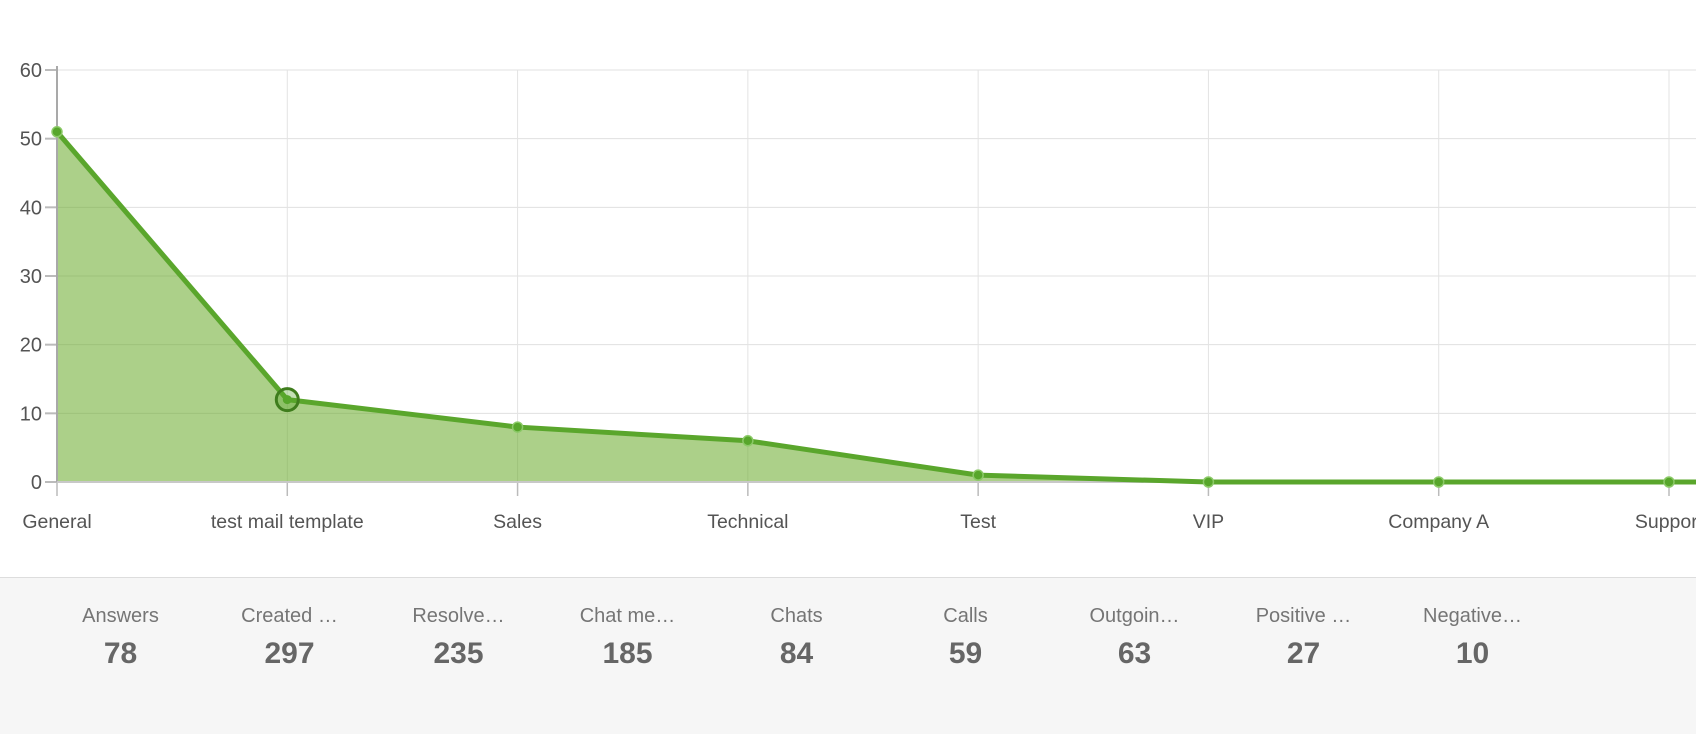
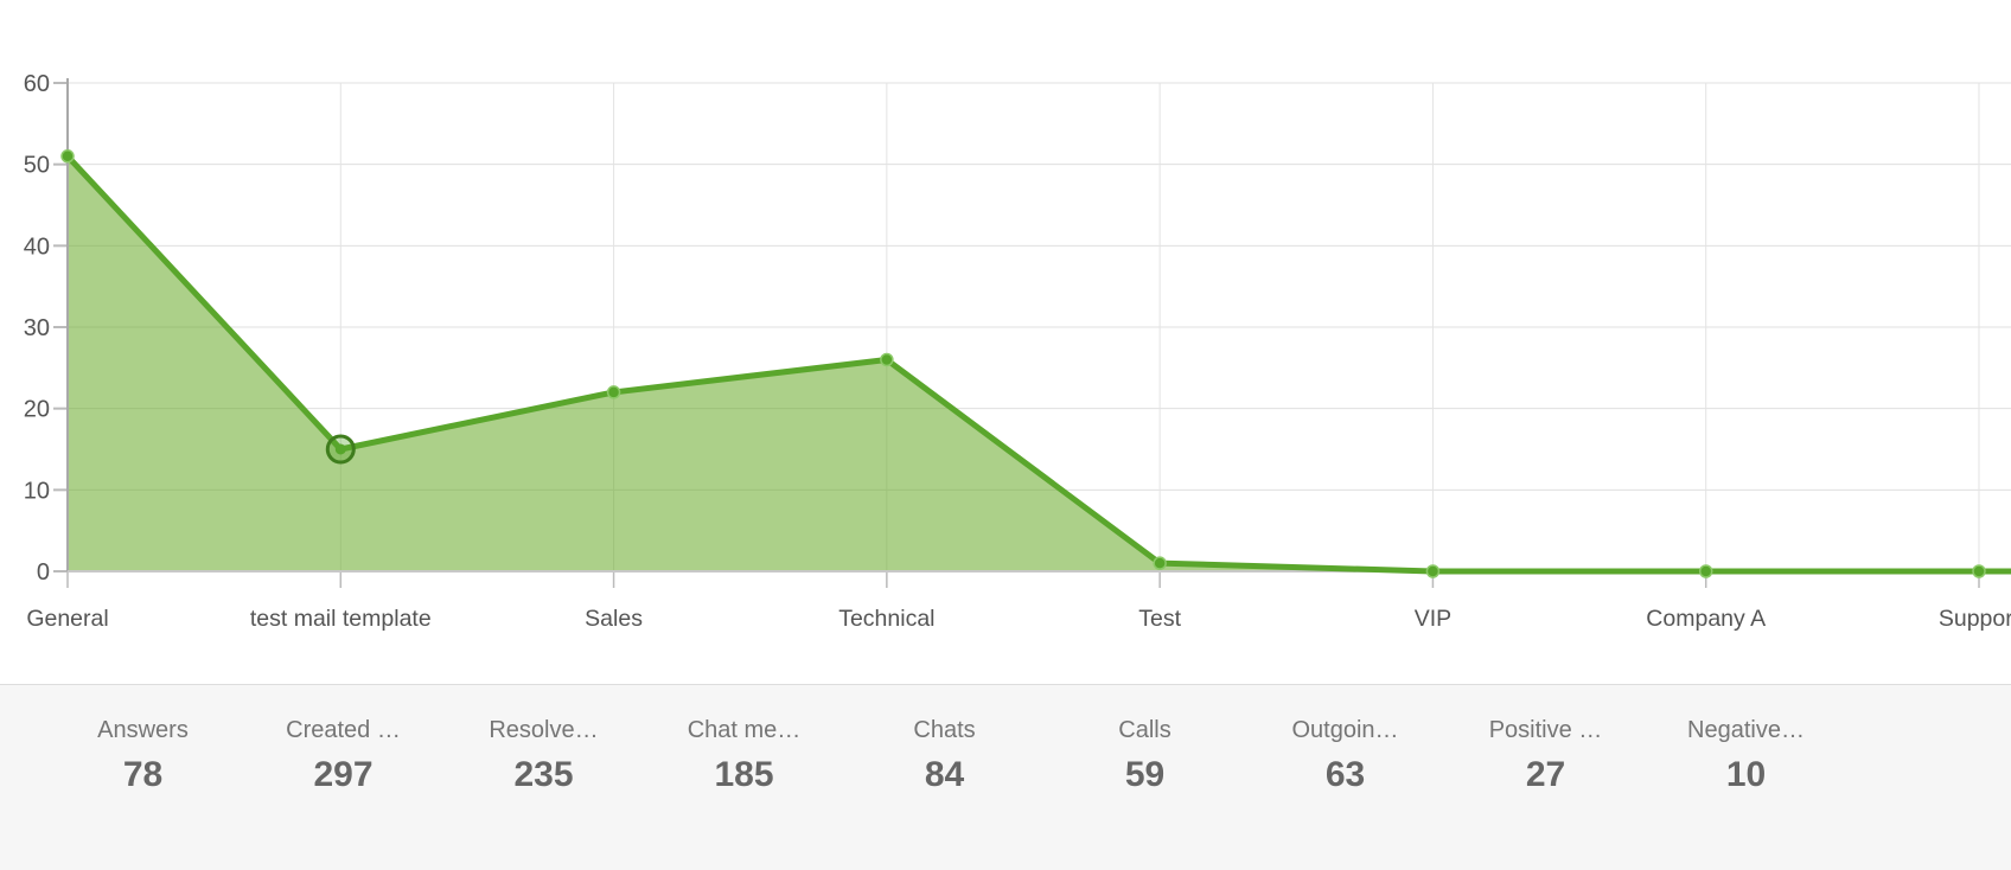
test mail template: 12 -> 15
Sales: 8 -> 22
Technical: 6 -> 26
